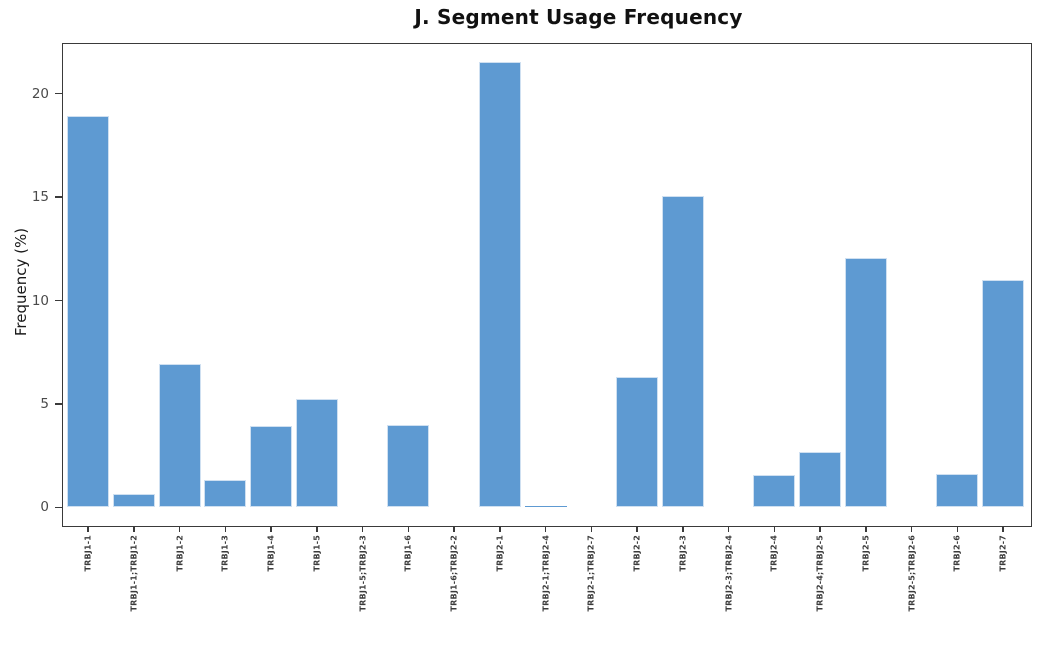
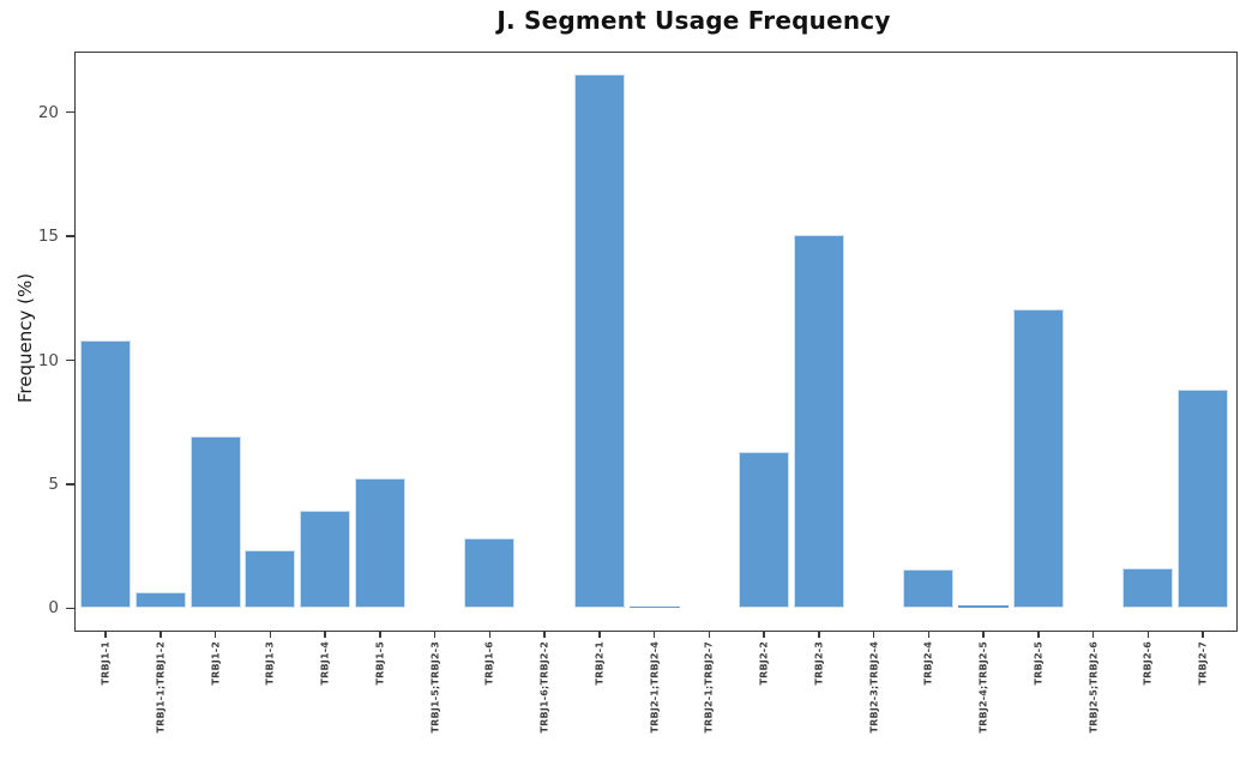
TRBJ1-1: 18.9 -> 10.8
TRBJ1-3: 1.3 -> 2.4
TRBJ1-6: 4.0 -> 2.8
TRBJ2-4;TRBJ2-5: 2.7 -> 0.1
TRBJ2-7: 11.0 -> 8.8
